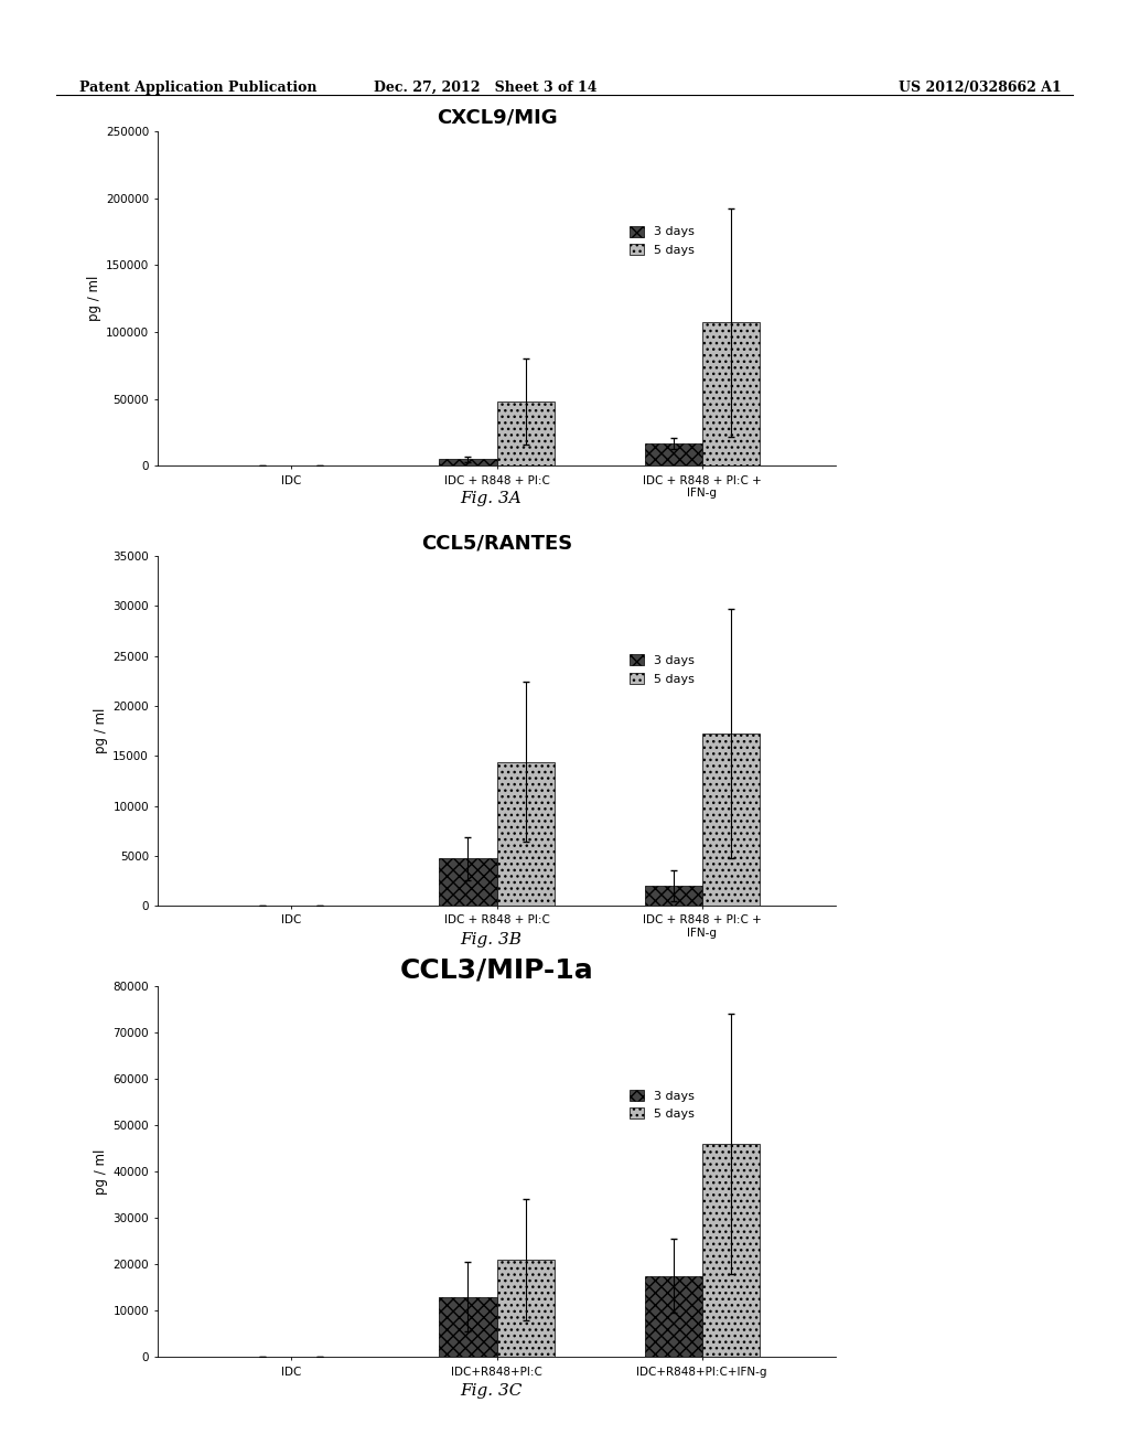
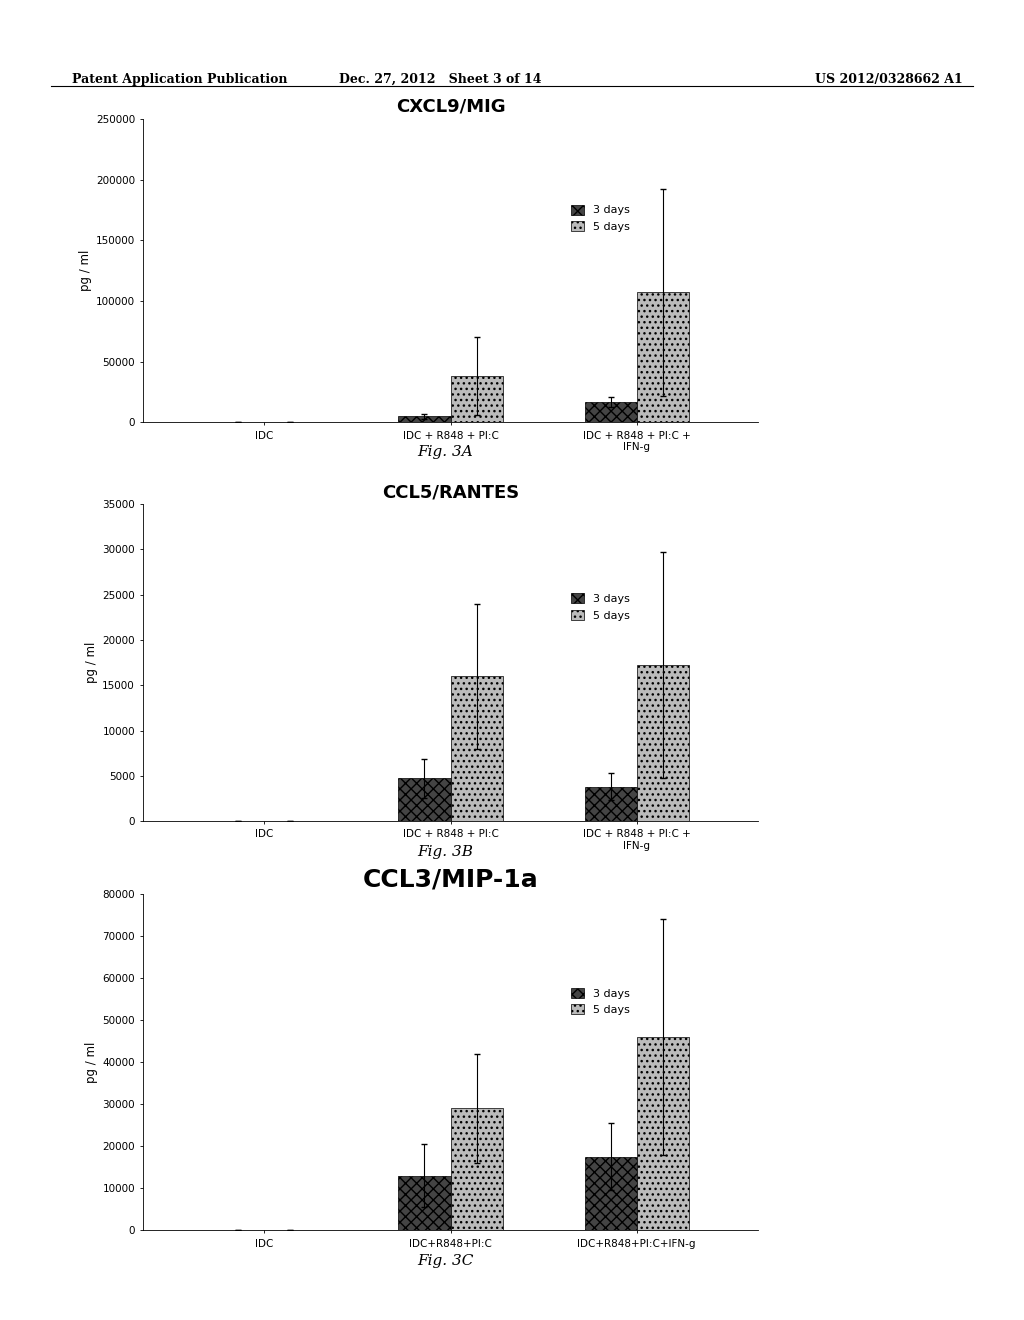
CXCL9/MIG/5 days/IDC + R848 + PI:C: 48000 -> 38000
CCL5/RANTES/5 days/IDC + R848 + PI:C: 14400 -> 16000
CCL5/RANTES/3 days/IDC + R848 + PI:C + IFN-g: 2000 -> 3800
CCL3/MIP-1a/5 days/IDC+R848+PI:C: 21000 -> 29000
